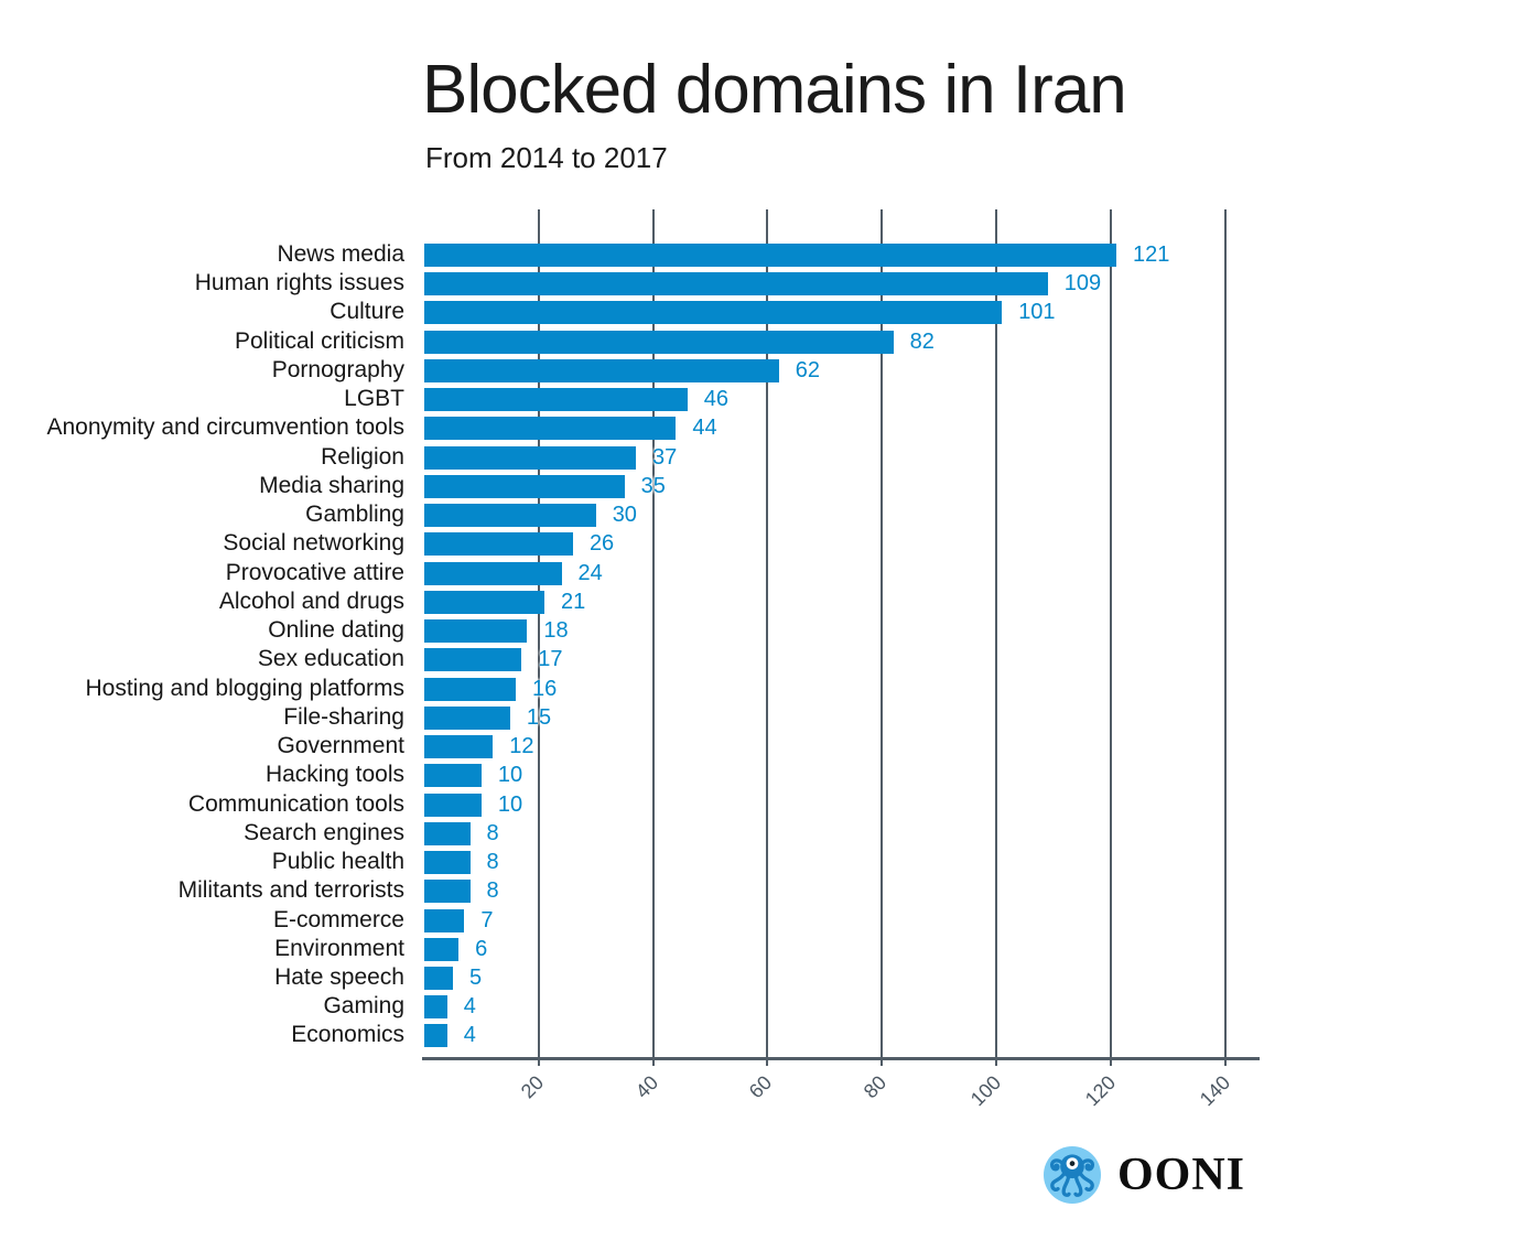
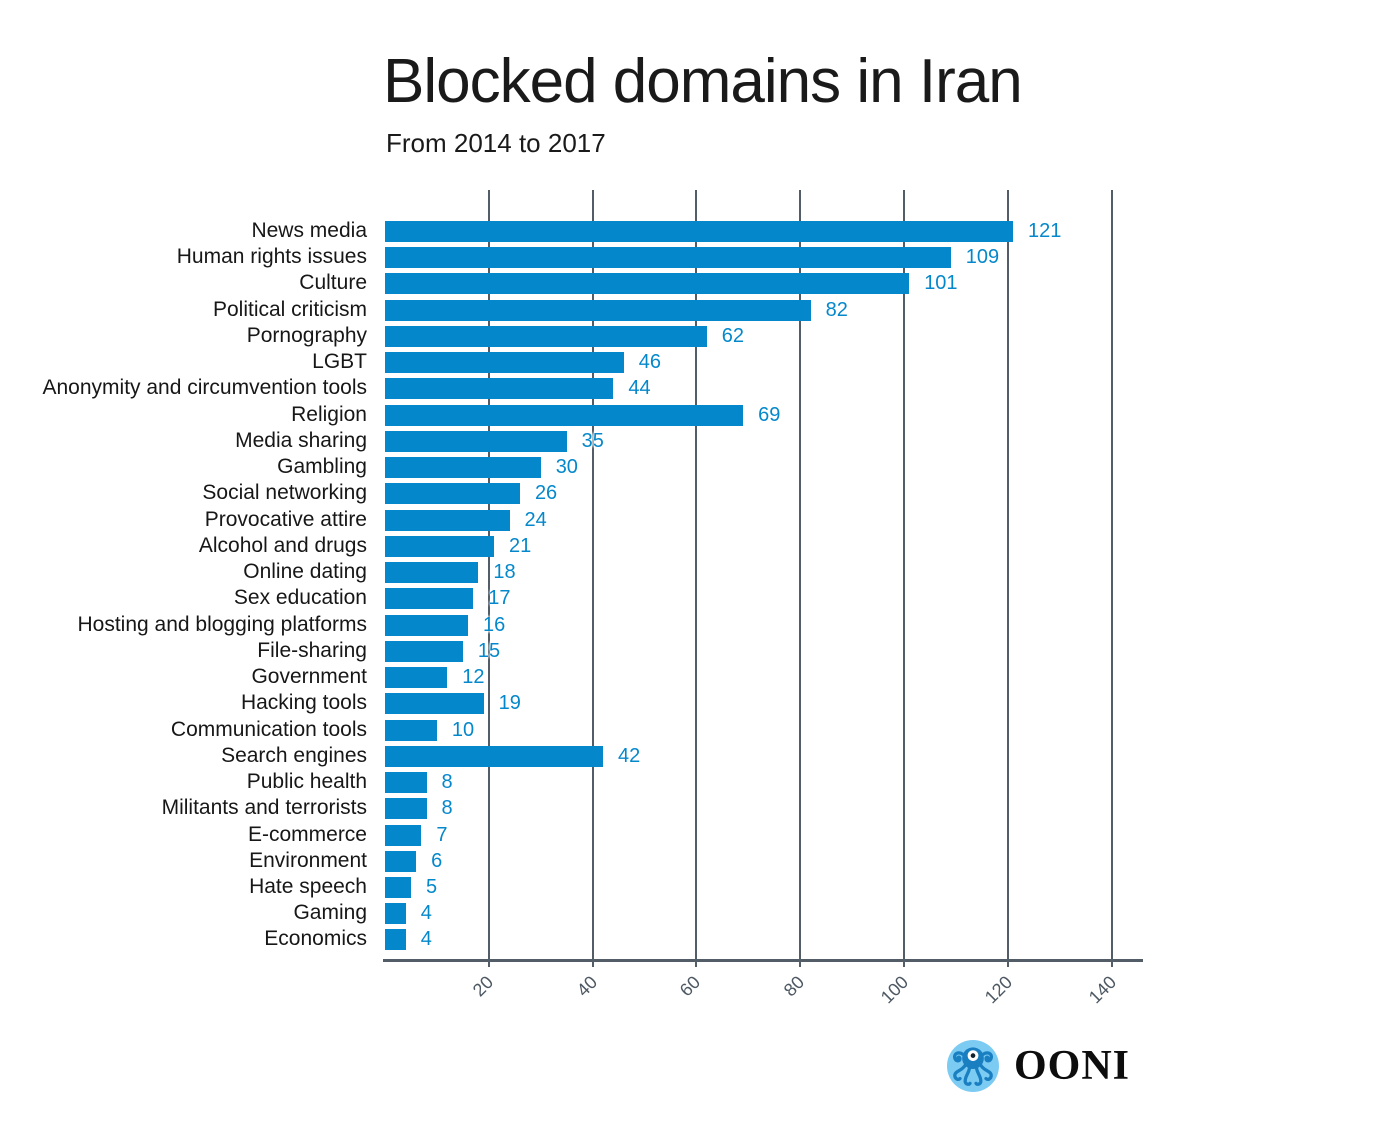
Religion: 37 -> 69
Hacking tools: 10 -> 19
Search engines: 8 -> 42
